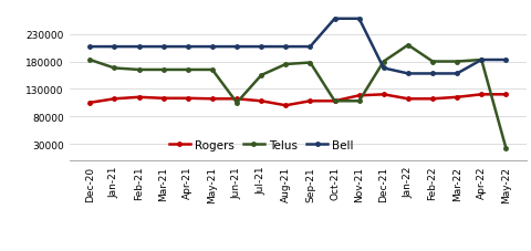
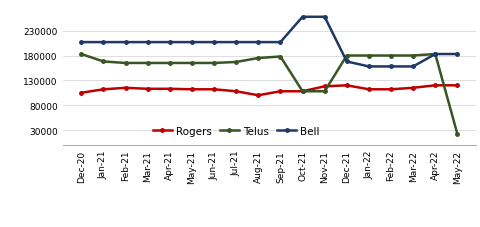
Telus/Jun-21: 105000 -> 165000
Telus/Jul-21: 155000 -> 167000
Telus/Jan-22: 210000 -> 180000
